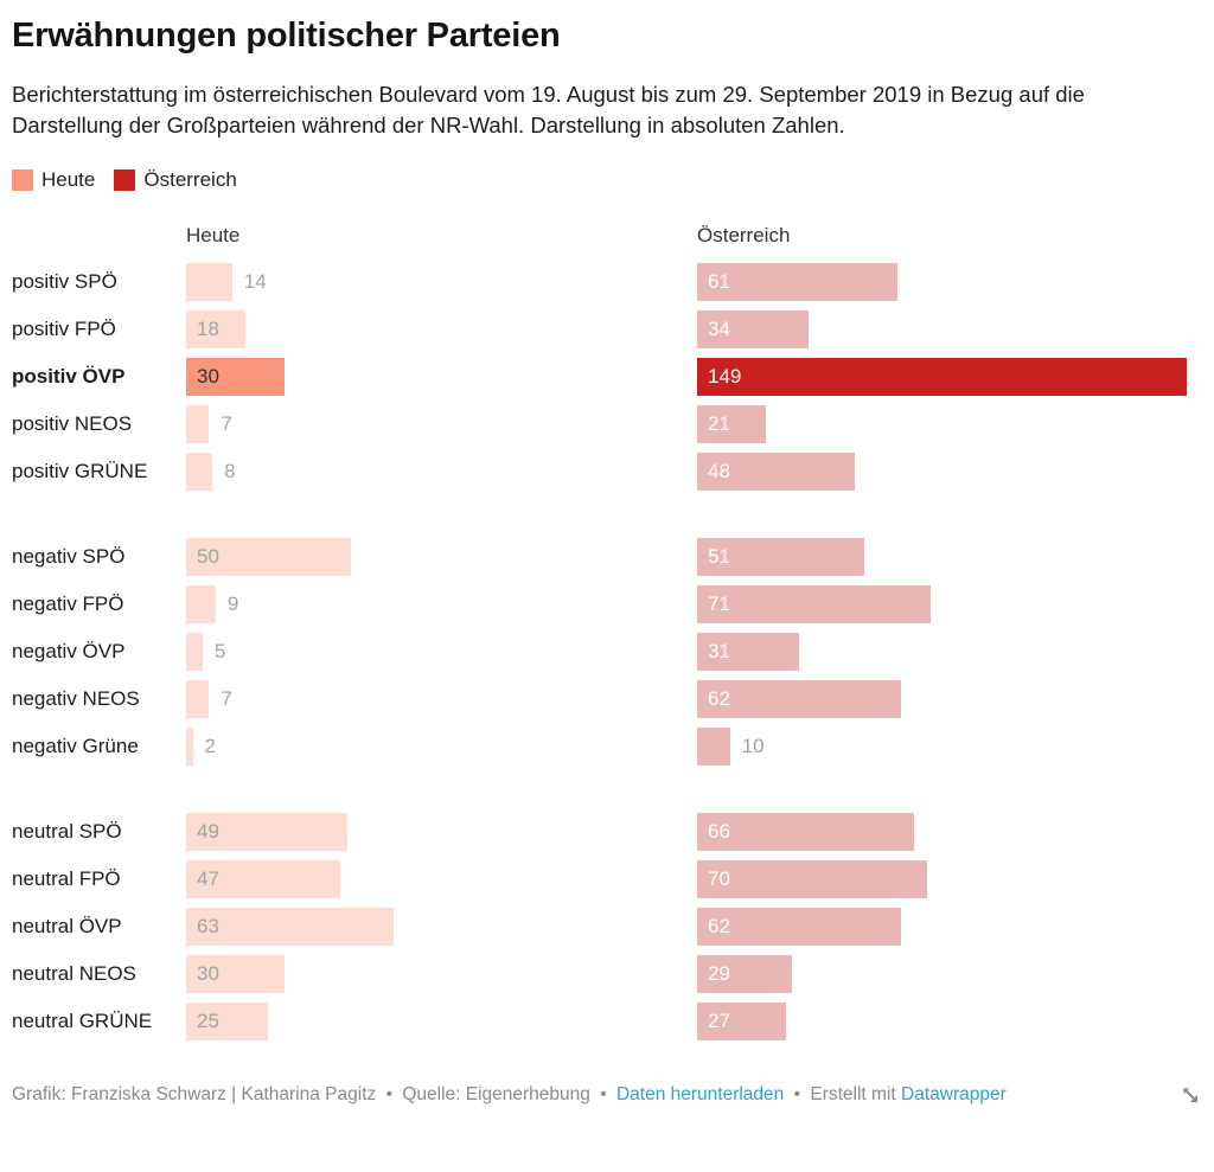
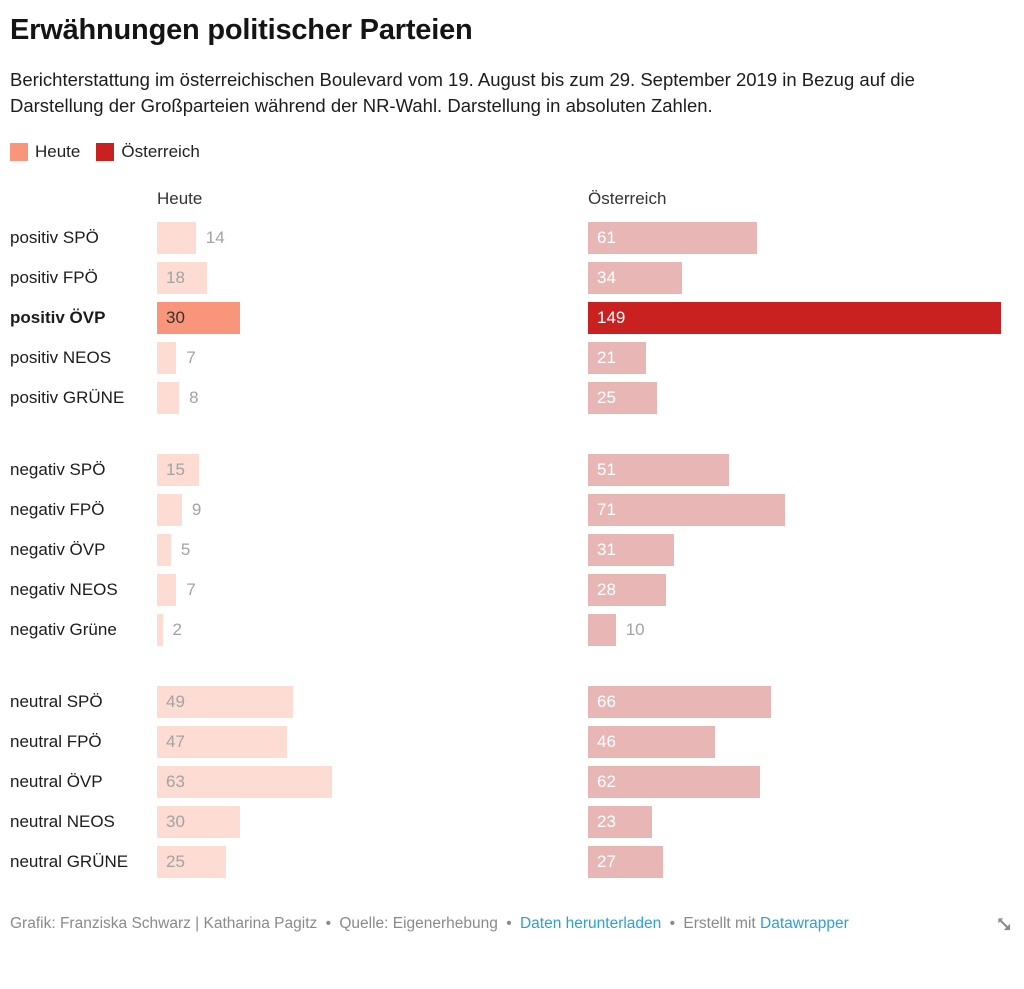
Österreich/positiv GRÜNE: 48 -> 25
Heute/negativ SPÖ: 50 -> 15
Österreich/negativ NEOS: 62 -> 28
Österreich/neutral FPÖ: 70 -> 46
Österreich/neutral NEOS: 29 -> 23
